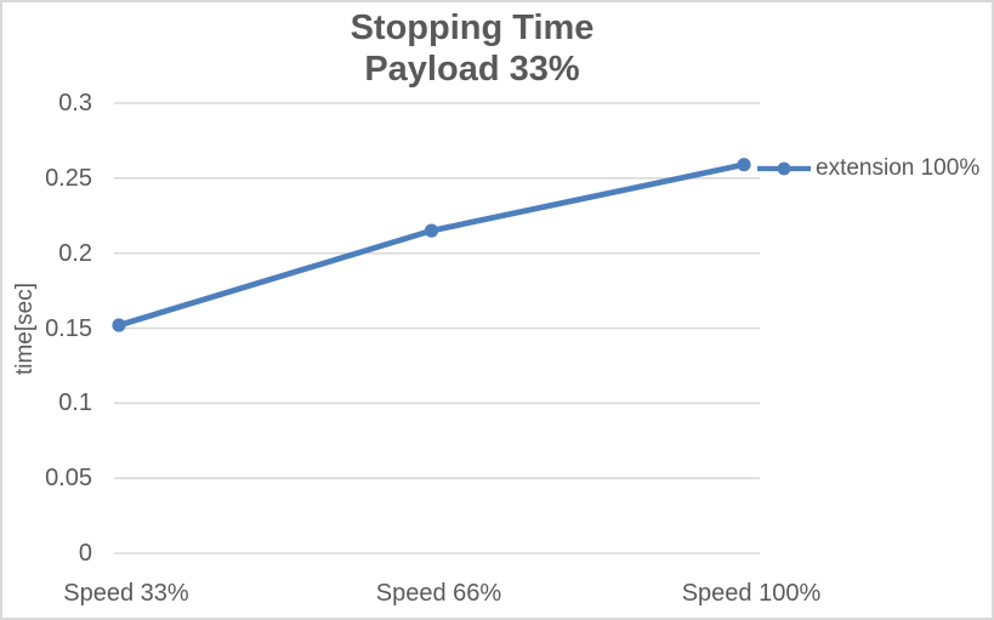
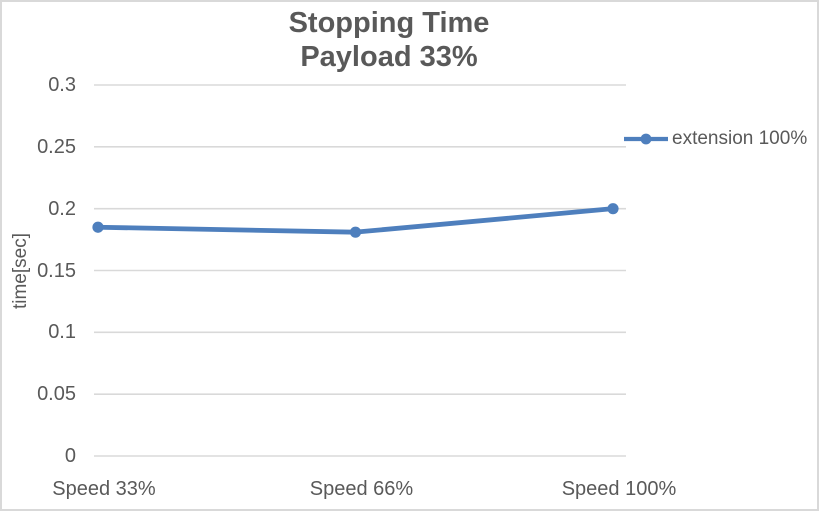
Speed 33%: 0.152 -> 0.185
Speed 66%: 0.215 -> 0.181
Speed 100%: 0.259 -> 0.200
